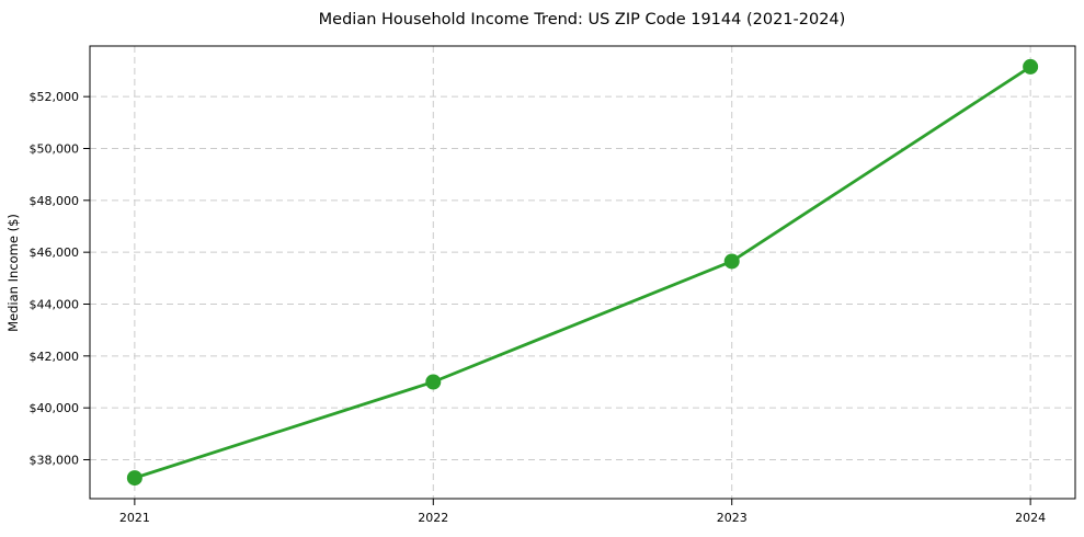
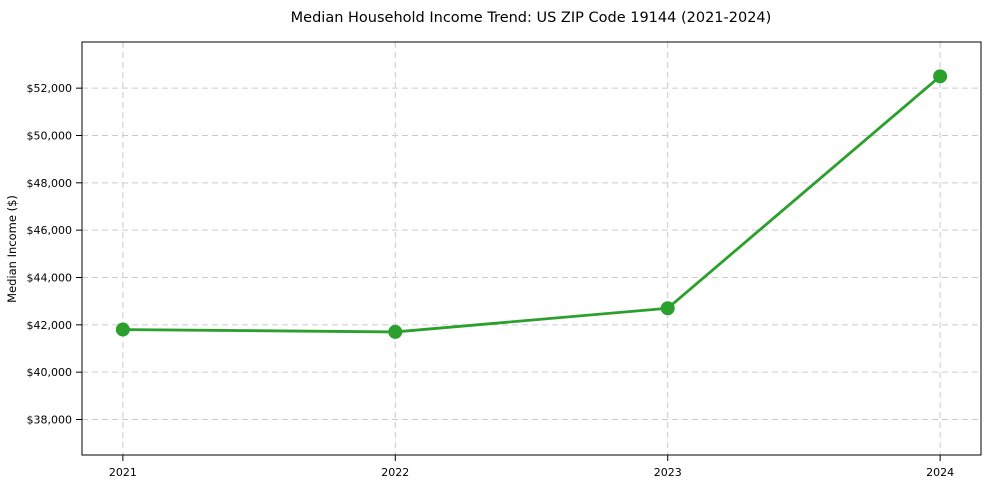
2021: $37300 -> $41800
2022: $41000 -> $41700
2023: $45600 -> $42700
2024: $53200 -> $52500
